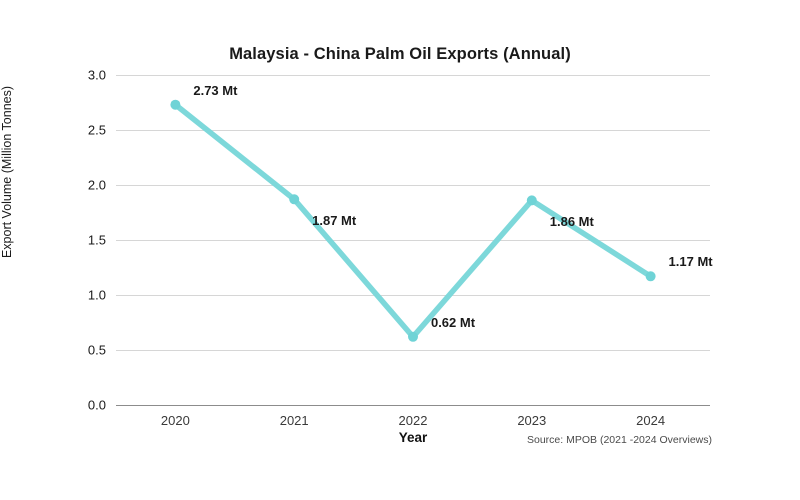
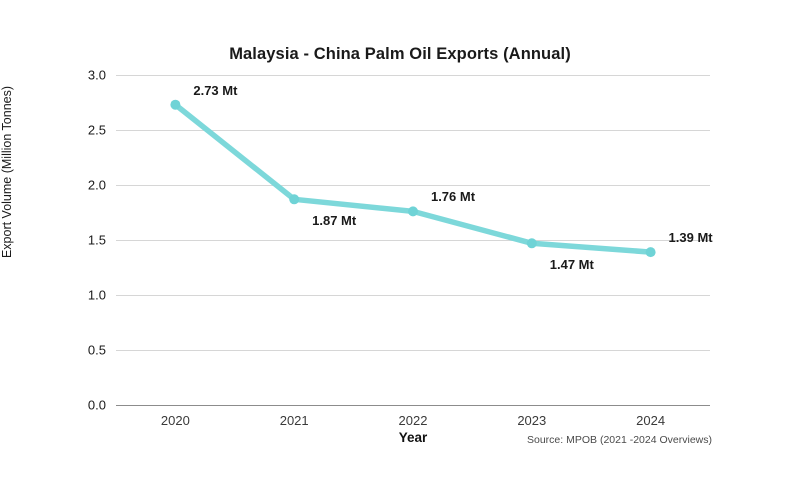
2022: 0.62 -> 1.76
2023: 1.86 -> 1.47
2024: 1.17 -> 1.39
